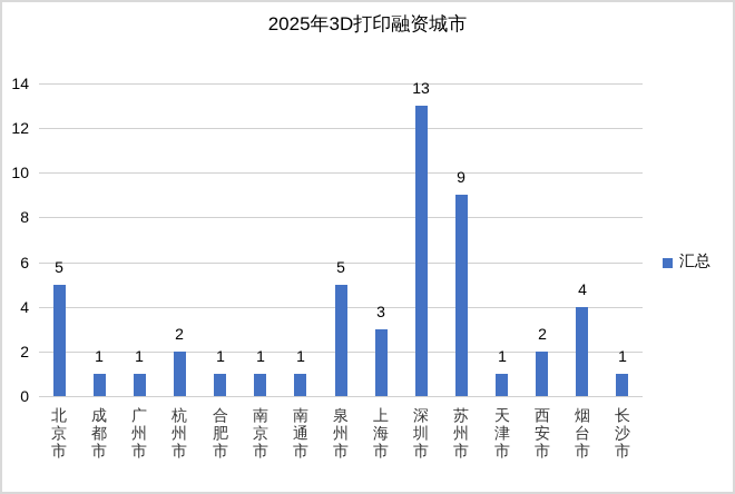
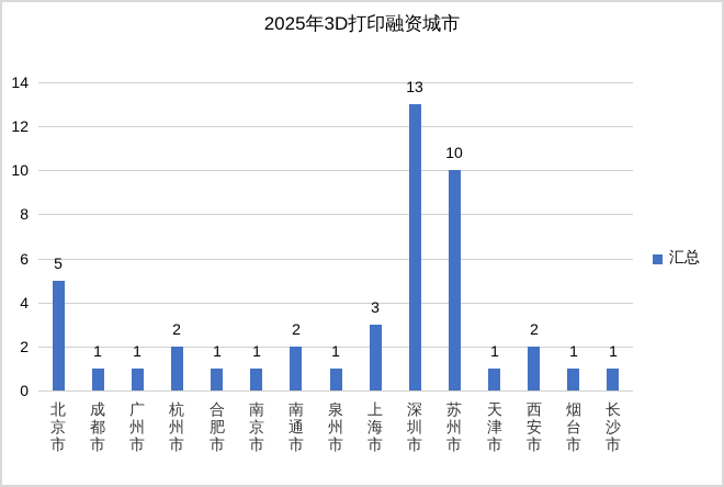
南通市: 1 -> 2
泉州市: 5 -> 1
苏州市: 9 -> 10
烟台市: 4 -> 1
